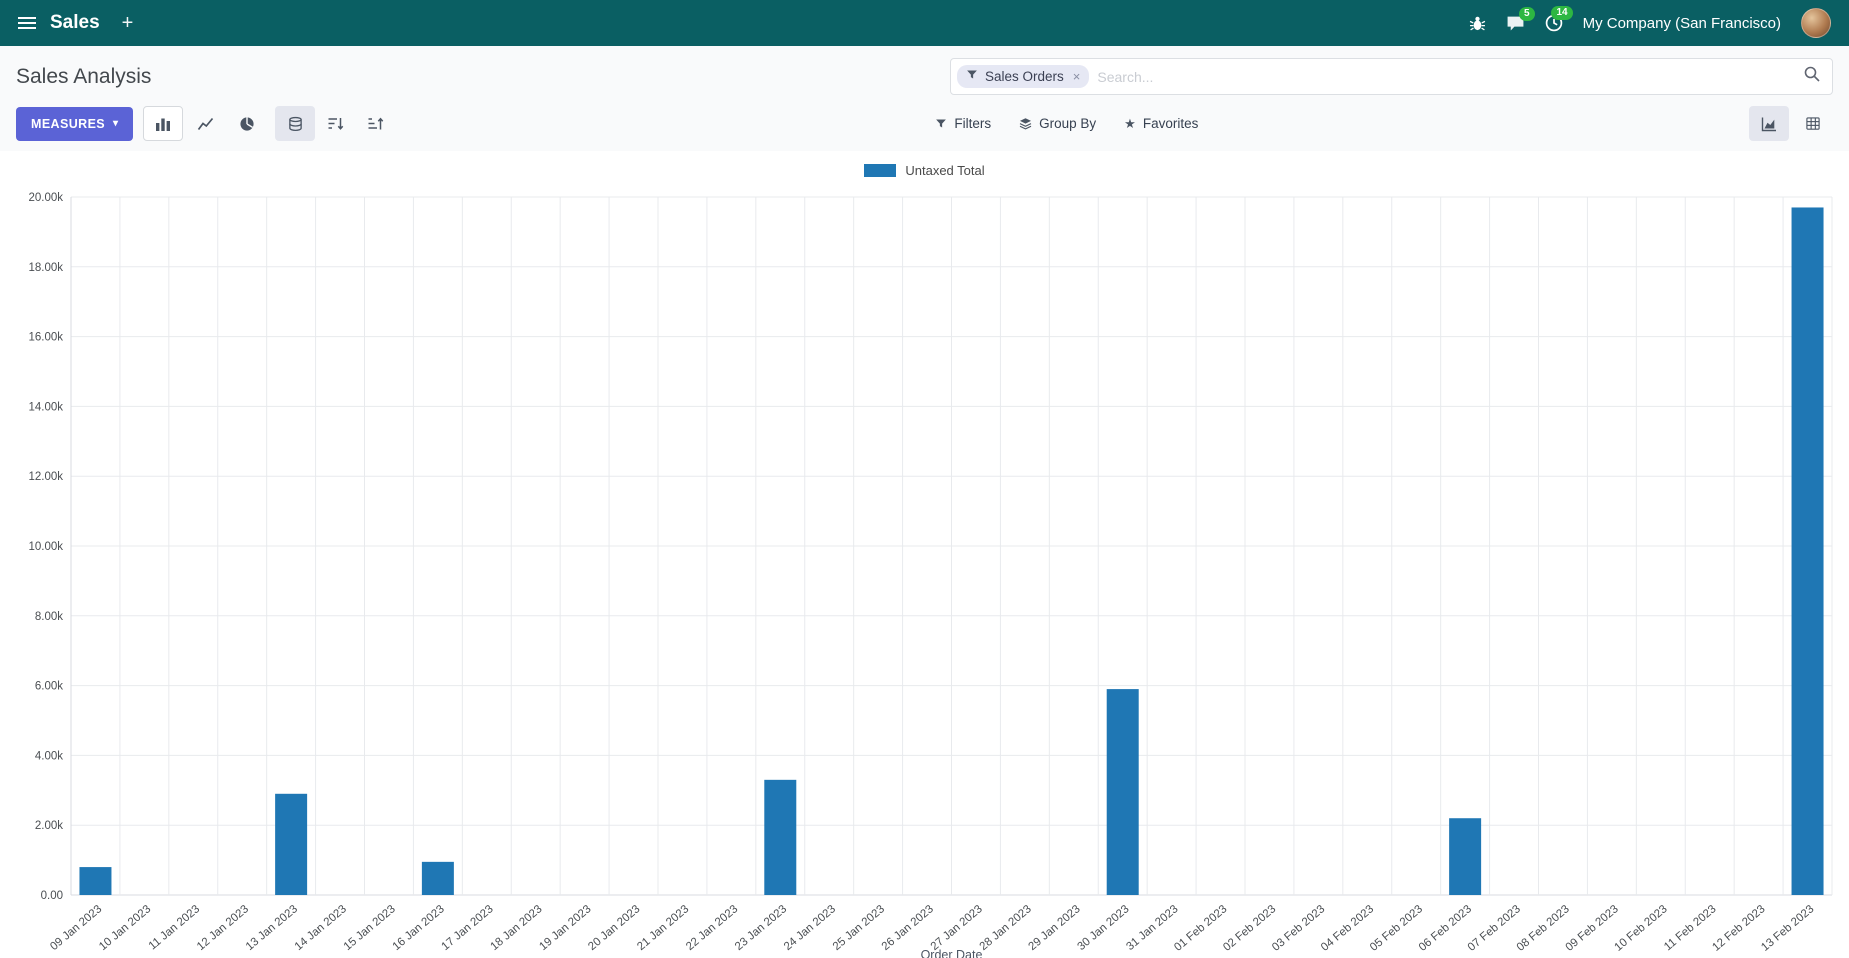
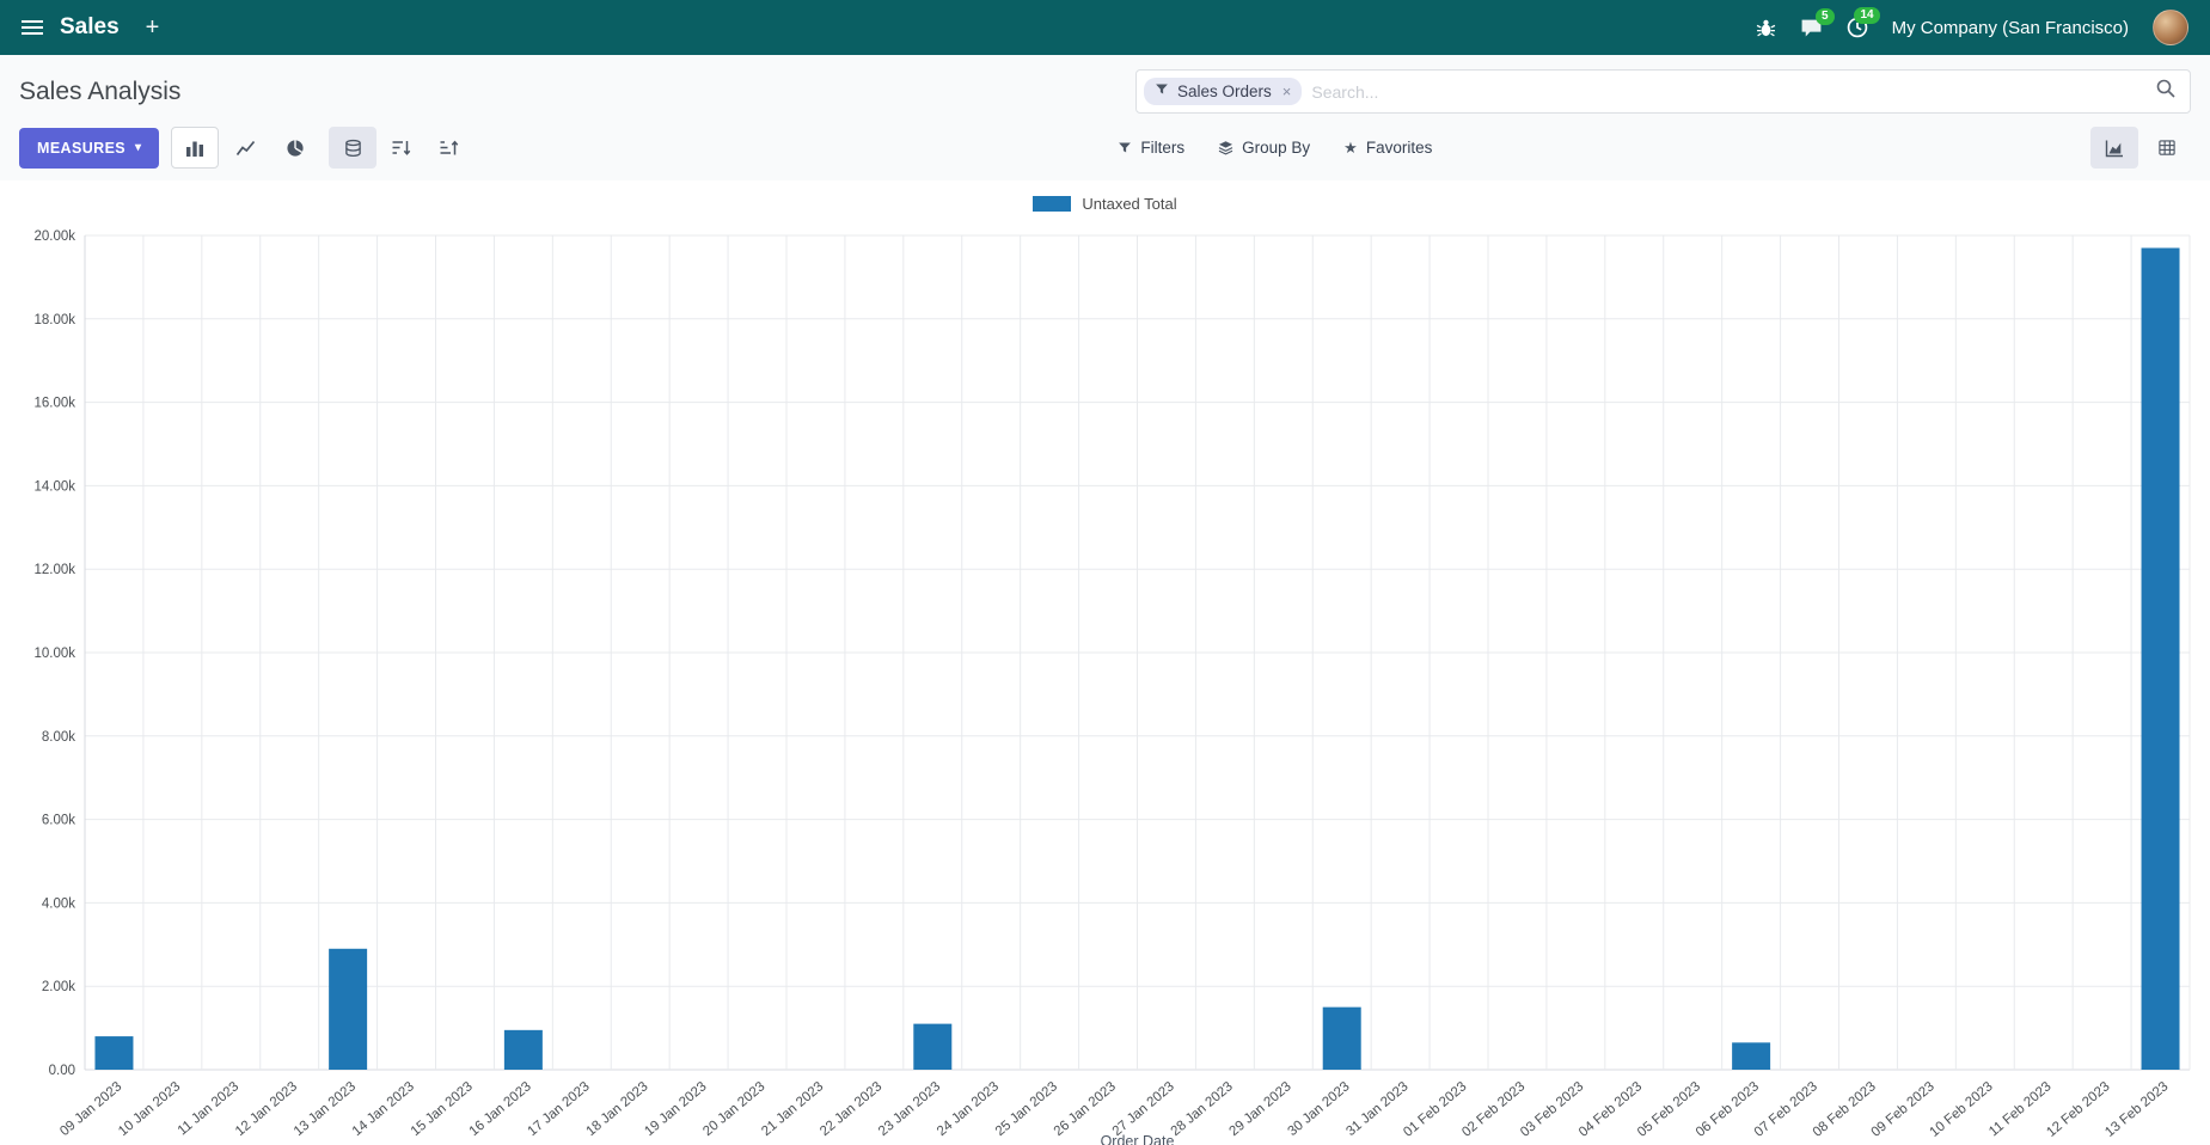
23 Jan 2023: 3.3k -> 1.1k
30 Jan 2023: 5.9k -> 1.5k
06 Feb 2023: 2.2k -> 0.6k
